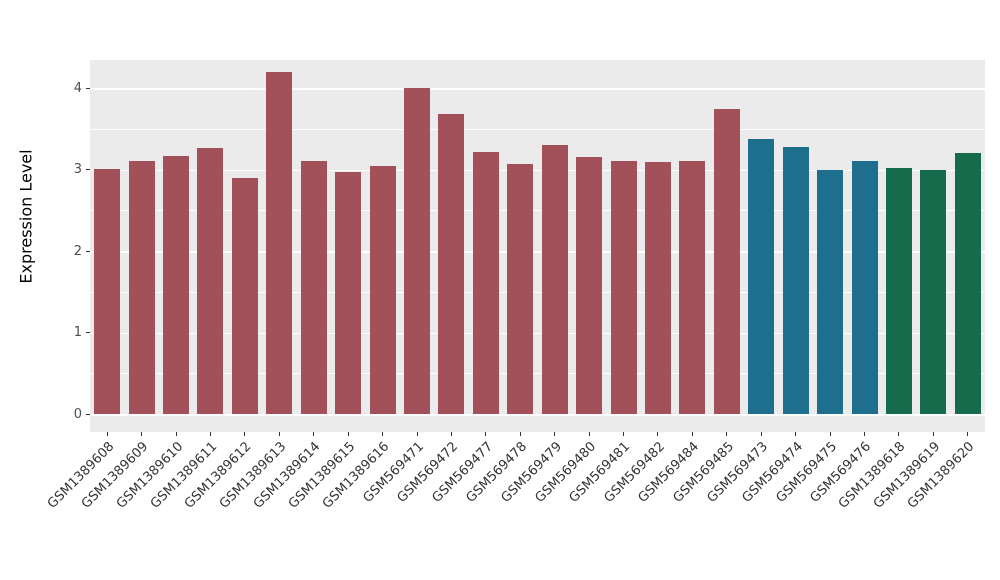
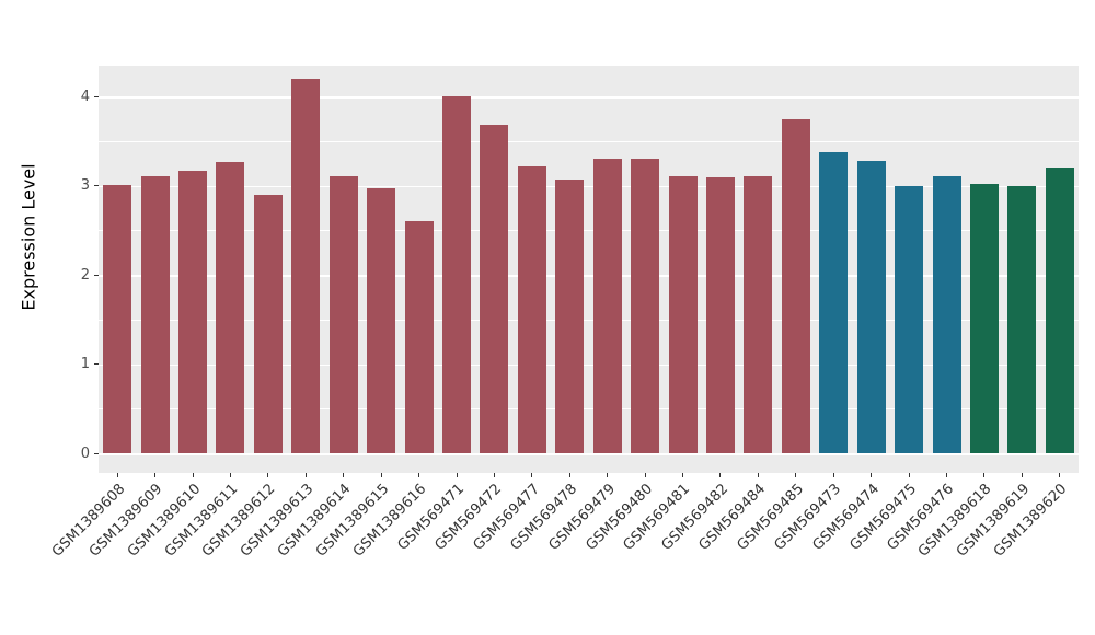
GSM1389616: 3.0 -> 2.6
GSM569480: 3.1 -> 3.3
